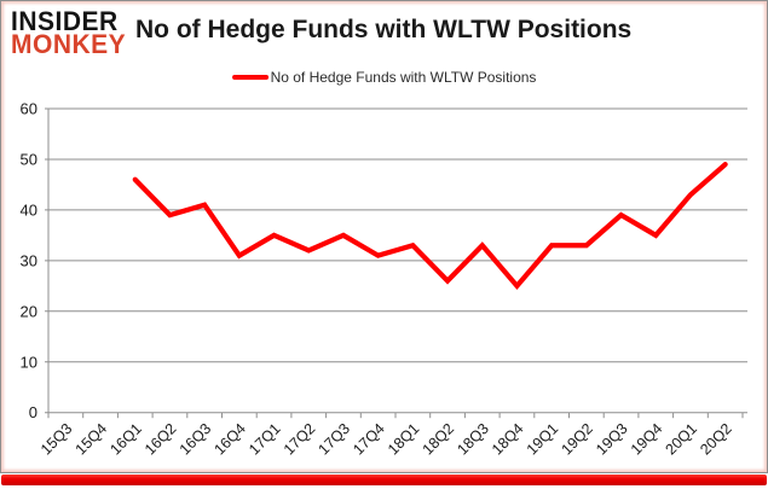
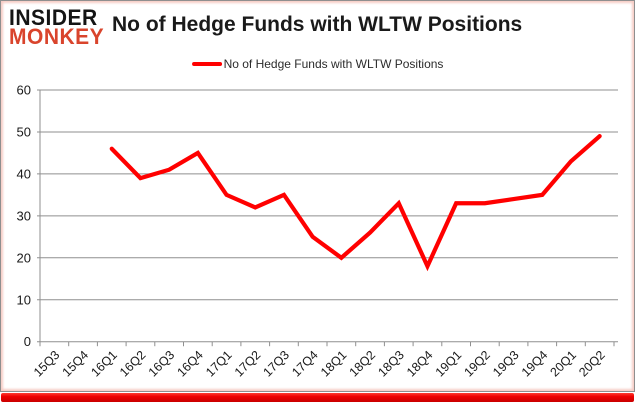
16Q4: 31 -> 45
17Q4: 31 -> 25
18Q1: 33 -> 20
18Q4: 25 -> 18
19Q3: 39 -> 34
